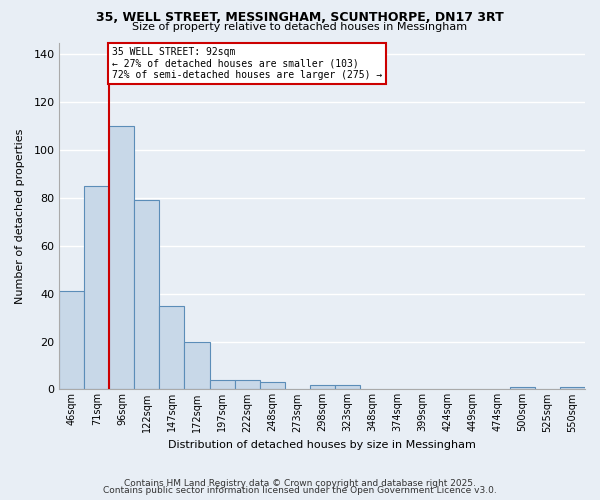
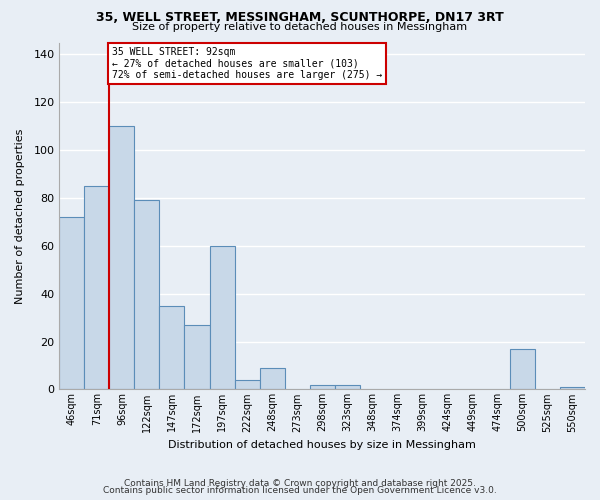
46sqm: 41 -> 72
172sqm: 20 -> 27
197sqm: 4 -> 60
248sqm: 3 -> 9
500sqm: 1 -> 17
